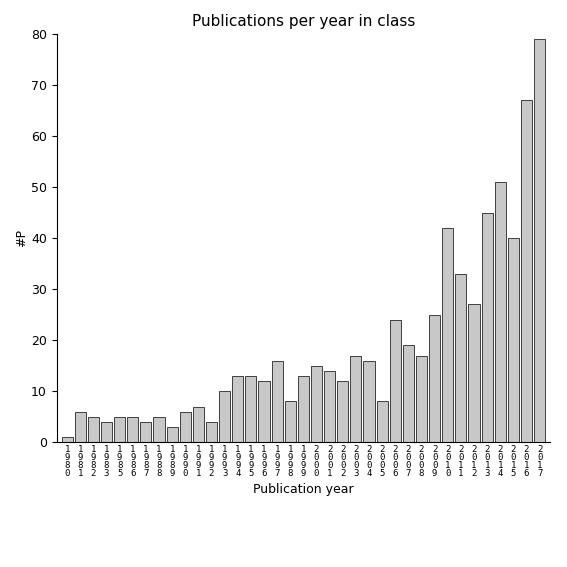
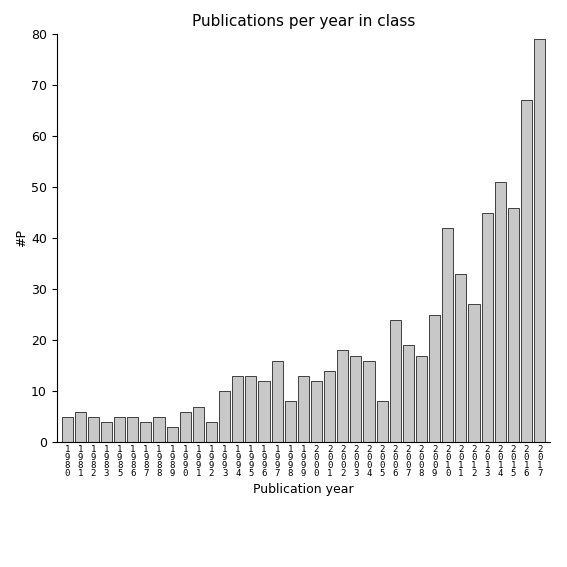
1 9 8 0: 1 -> 5
2 0 0 0: 15 -> 12
2 0 0 2: 12 -> 18
2 0 1 5: 40 -> 46
